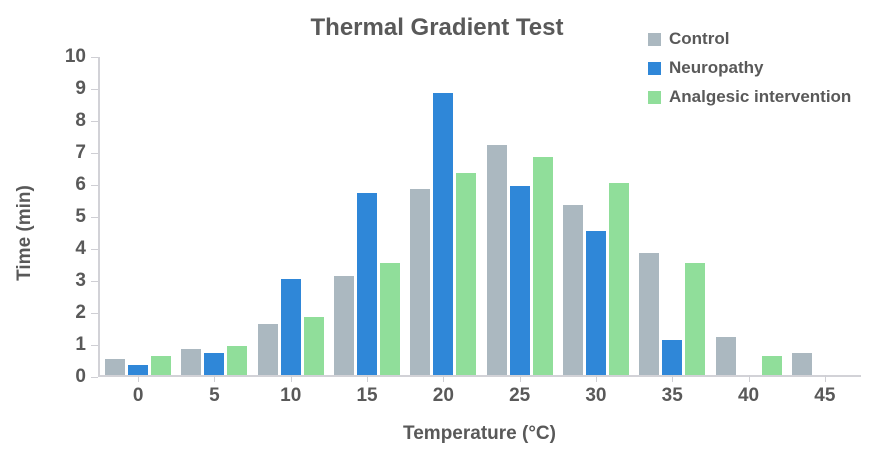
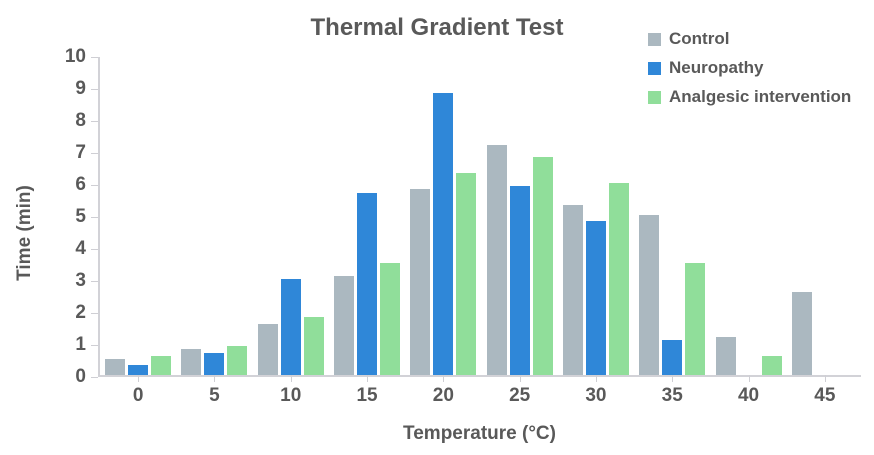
Neuropathy/30: 4.5 -> 4.8
Control/35: 3.8 -> 5.0
Control/45: 0.7 -> 2.6
